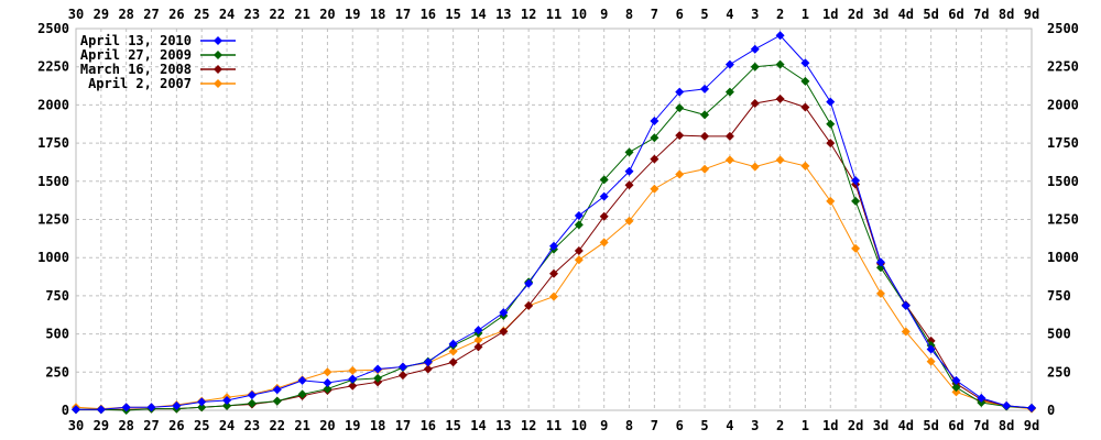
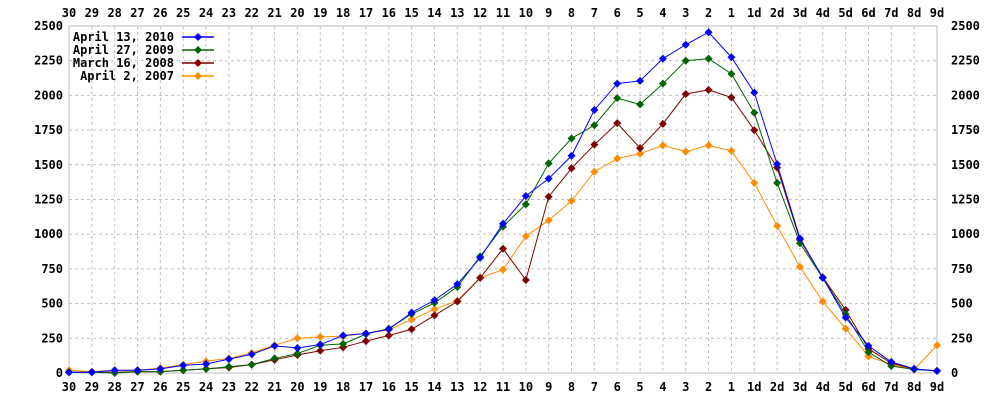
March 16, 2008/10: 1040 -> 670
March 16, 2008/5: 1800 -> 1620
April 2, 2007/9d: 10 -> 200
